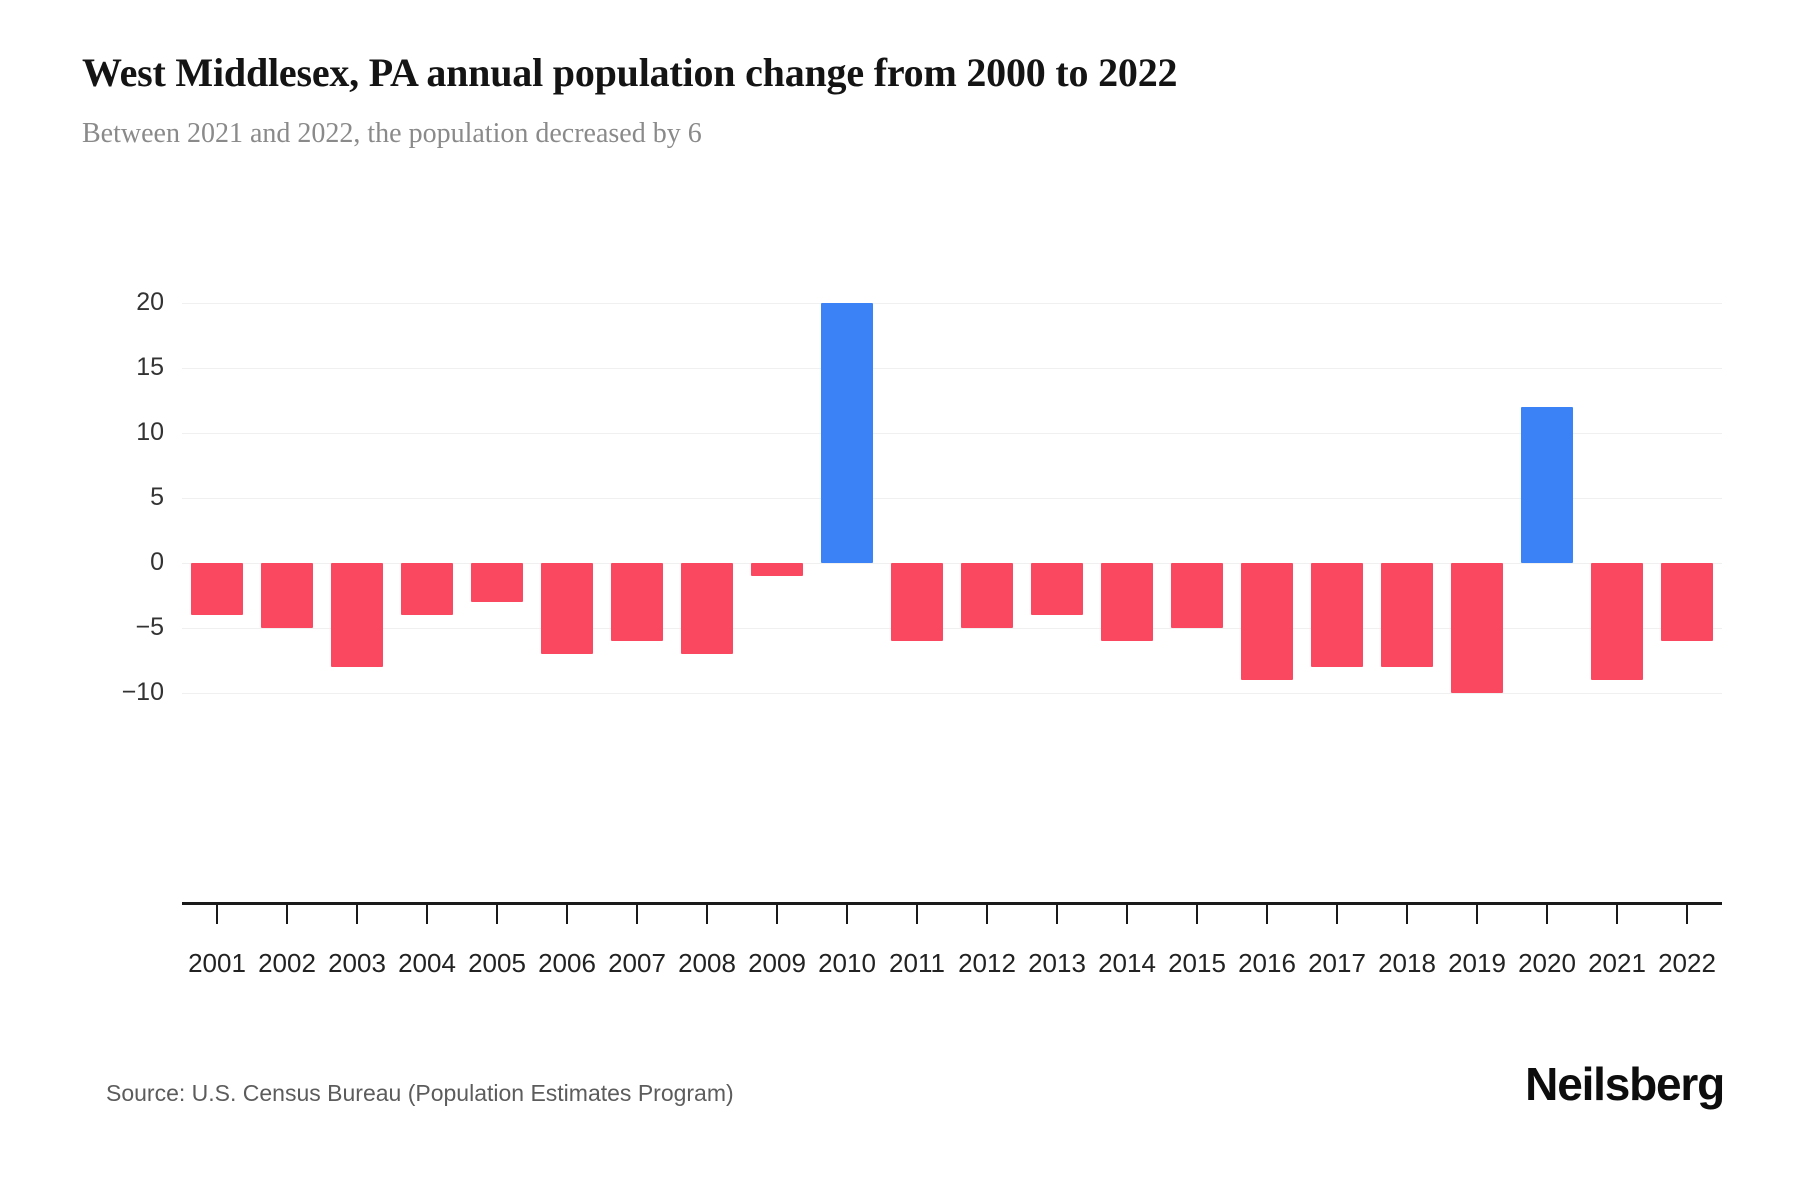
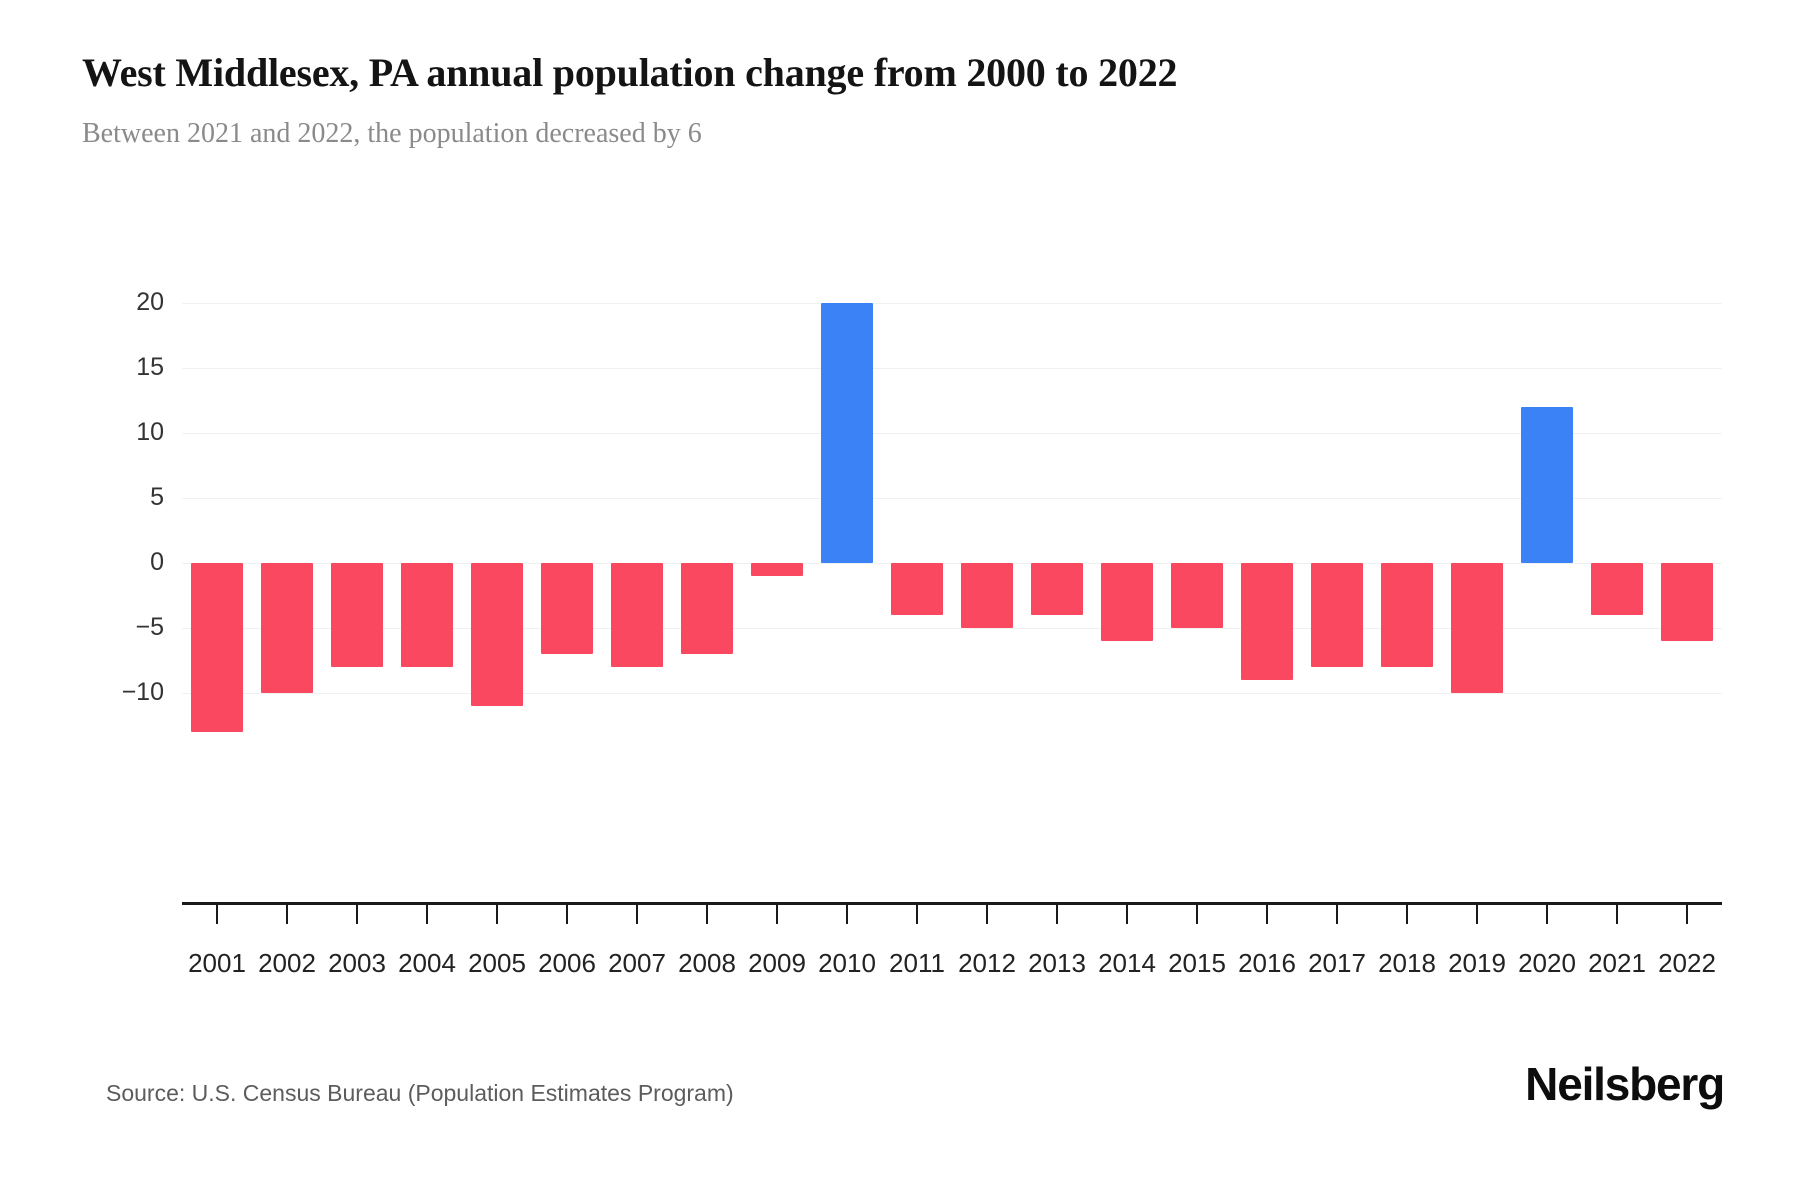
2001: -4 -> -13
2002: -5 -> -10
2004: -4 -> -8
2005: -3 -> -11
2007: -6 -> -8
2011: -6 -> -4
2021: -9 -> -4
